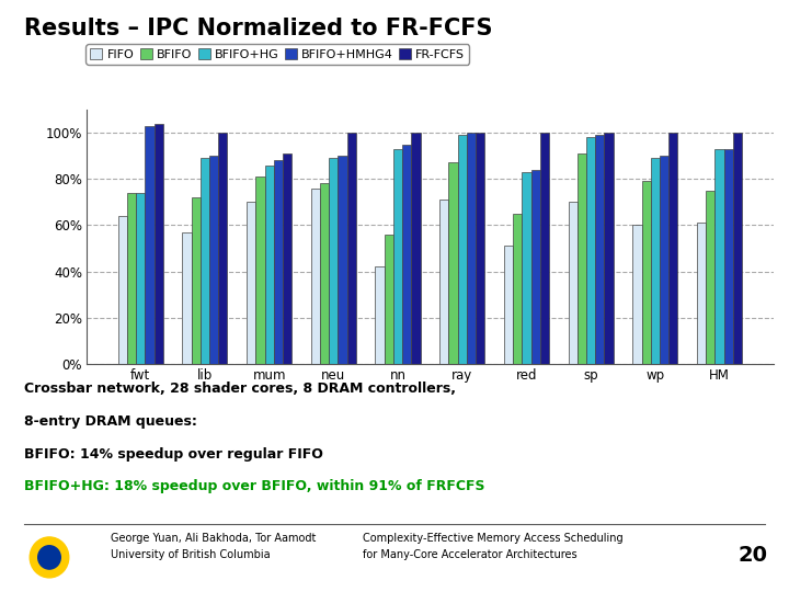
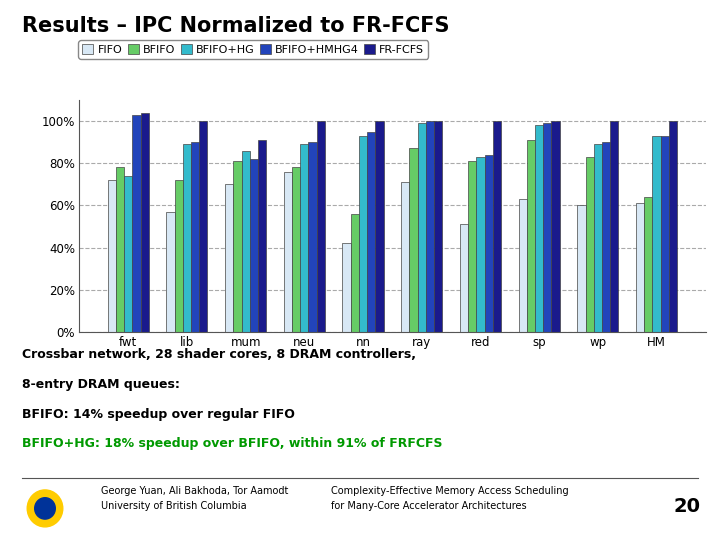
FIFO/fwt: 64% -> 72%
BFIFO/fwt: 74% -> 78%
BFIFO+HMHG4/mum: 88% -> 82%
BFIFO/red: 65% -> 81%
FIFO/sp: 70% -> 63%
BFIFO/wp: 79% -> 83%
BFIFO/HM: 75% -> 64%
